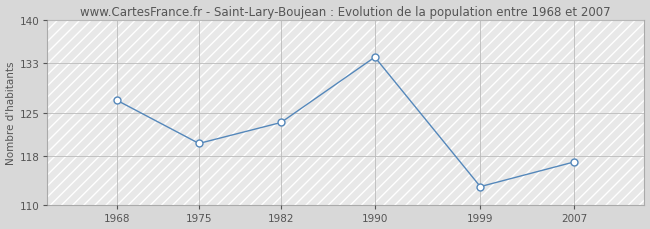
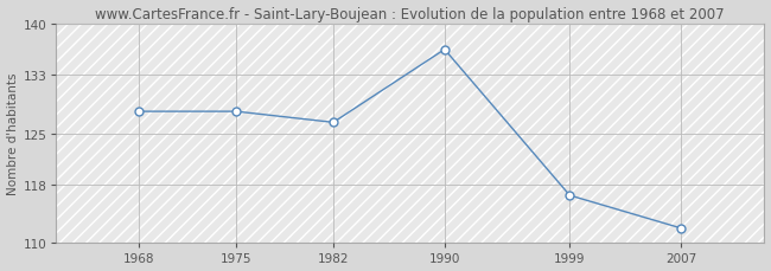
1968: 127.0 -> 128.0
1975: 120.0 -> 128.0
1982: 123.4 -> 126.5
1990: 134.0 -> 136.5
1999: 113.0 -> 116.5
2007: 117.0 -> 112.0
